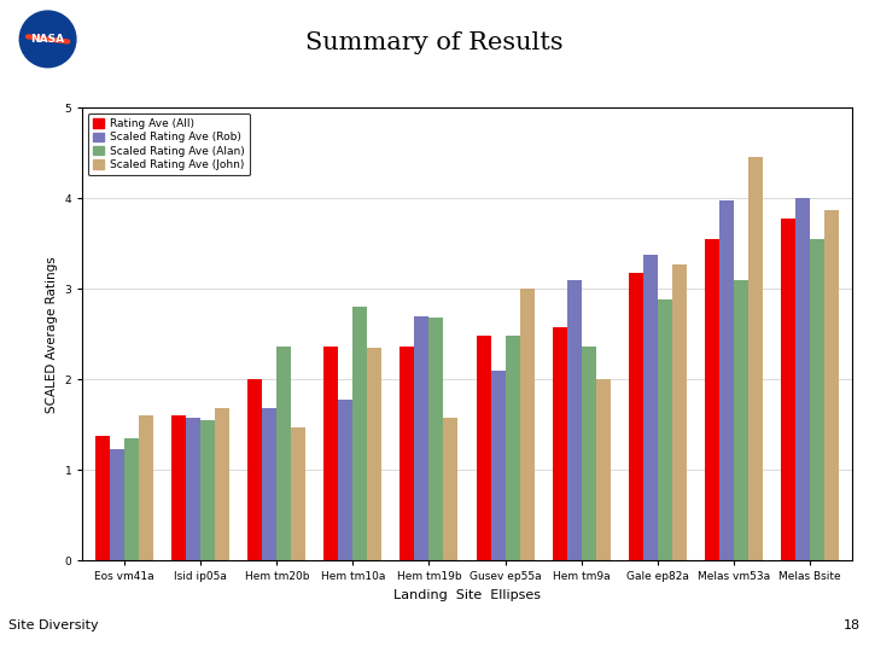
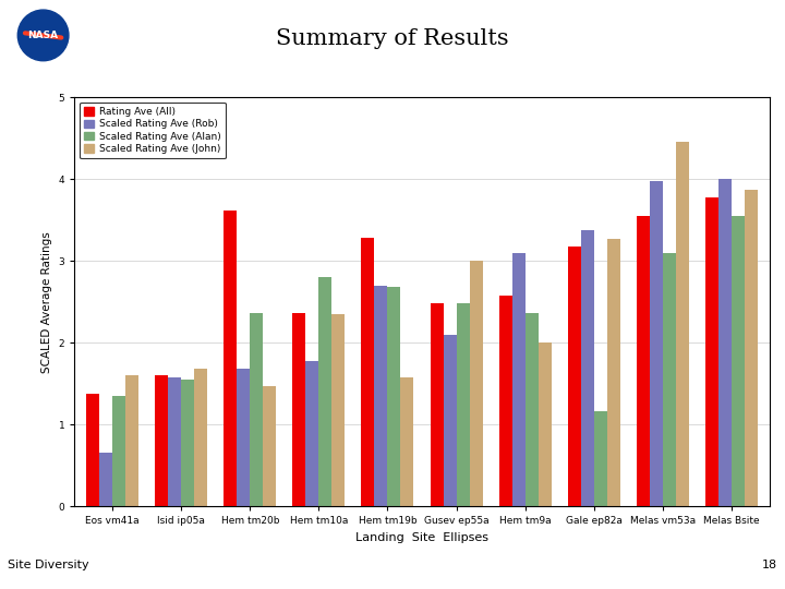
Scaled Rating Ave (Rob)/Eos vm41a: 1.23 -> 0.66
Rating Ave (All)/Hem tm20b: 2.00 -> 3.62
Rating Ave (All)/Hem tm19b: 2.37 -> 3.28
Scaled Rating Ave (Alan)/Gale ep82a: 2.88 -> 1.16
